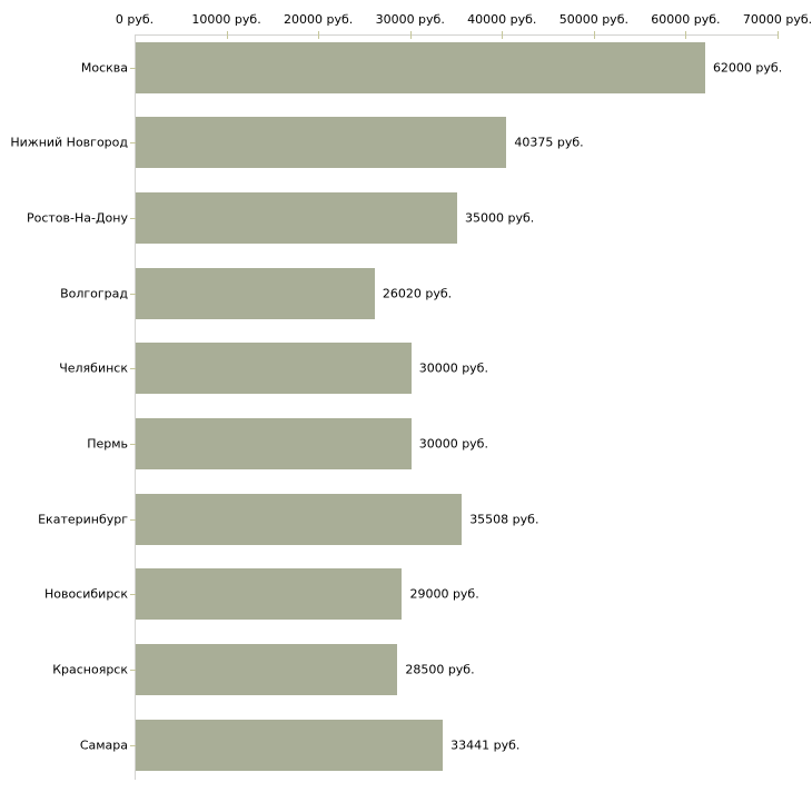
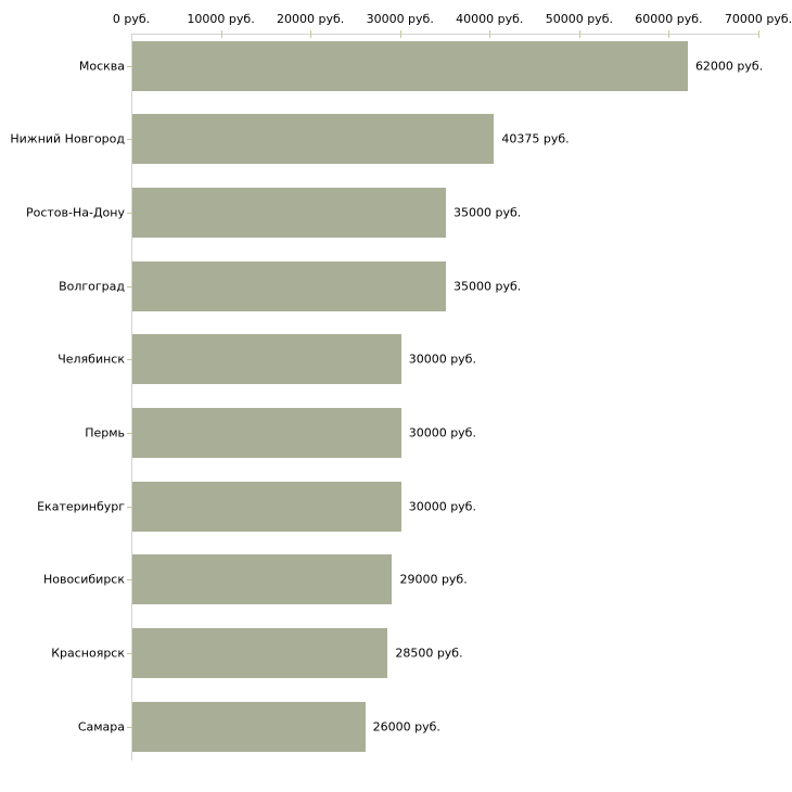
Волгоград: 26020 -> 35000
Екатеринбург: 35508 -> 30000
Самара: 33441 -> 26000
